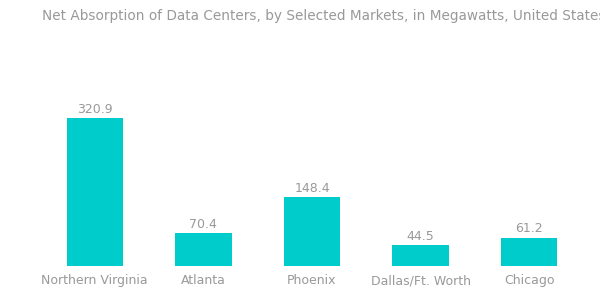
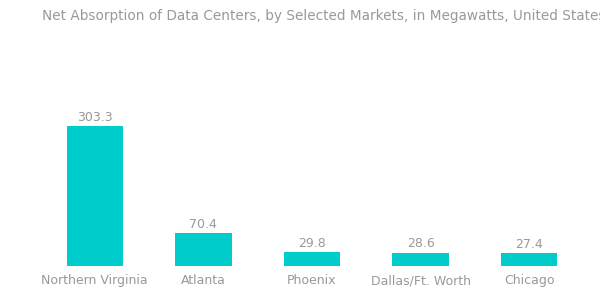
Northern Virginia: 320.9 -> 303.3
Phoenix: 148.4 -> 29.8
Dallas/Ft. Worth: 44.5 -> 28.6
Chicago: 61.2 -> 27.4
